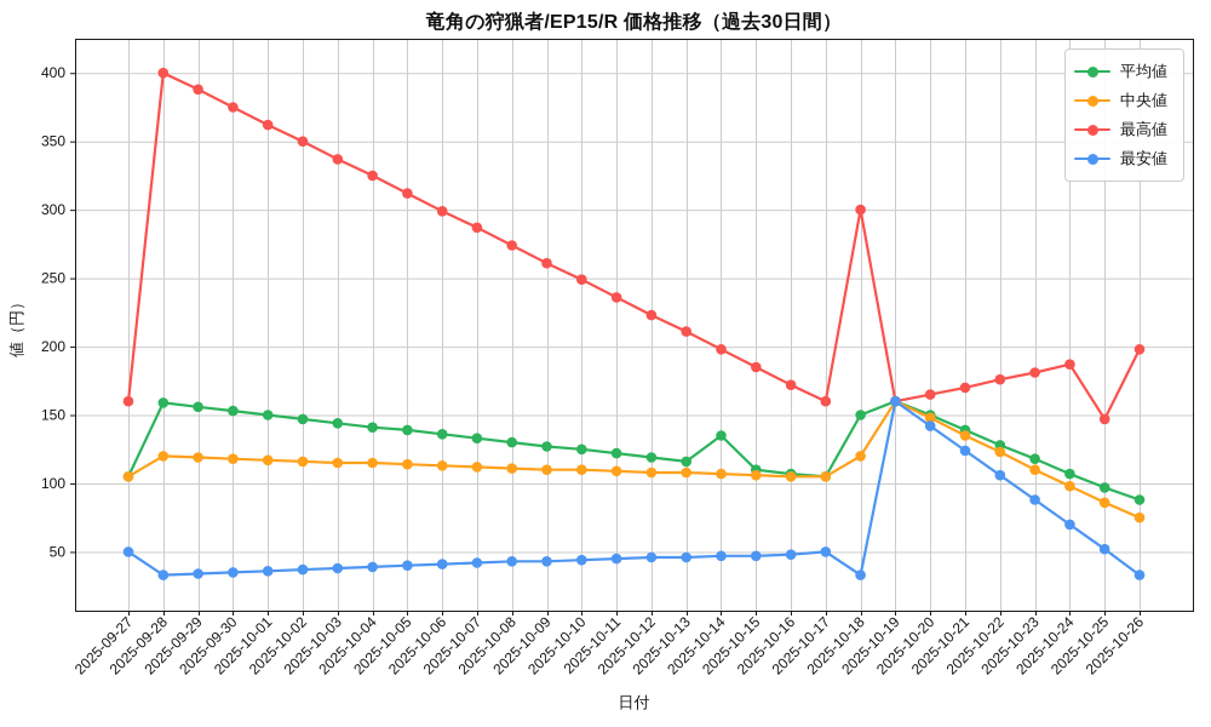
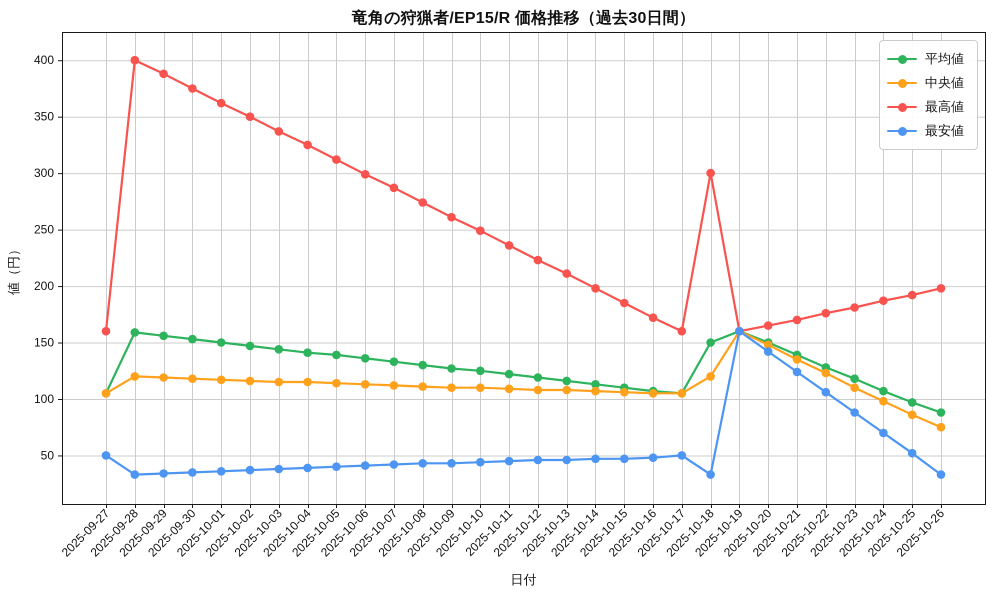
平均値/2025-10-14: 135 -> 113
最高値/2025-10-25: 147 -> 192
